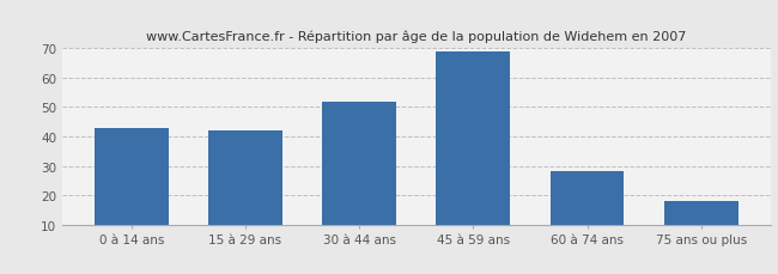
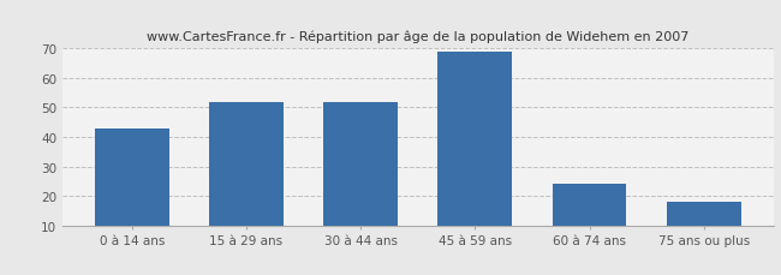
15 à 29 ans: 42 -> 52
60 à 74 ans: 28 -> 24
